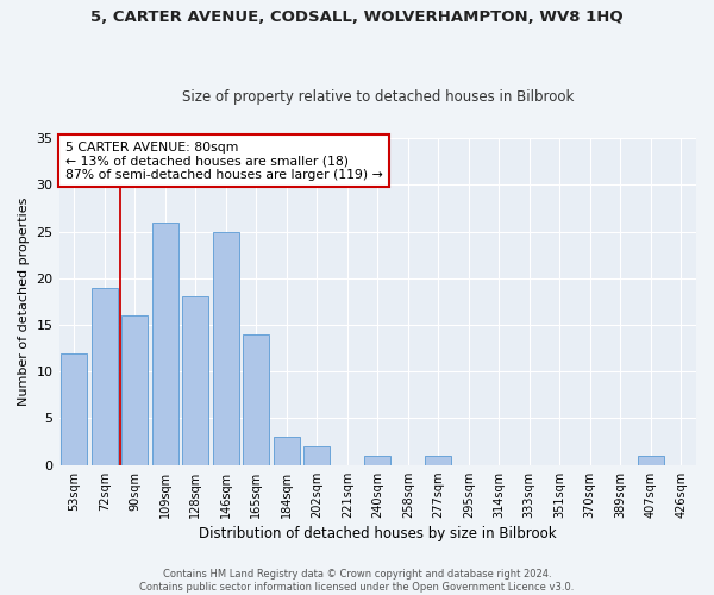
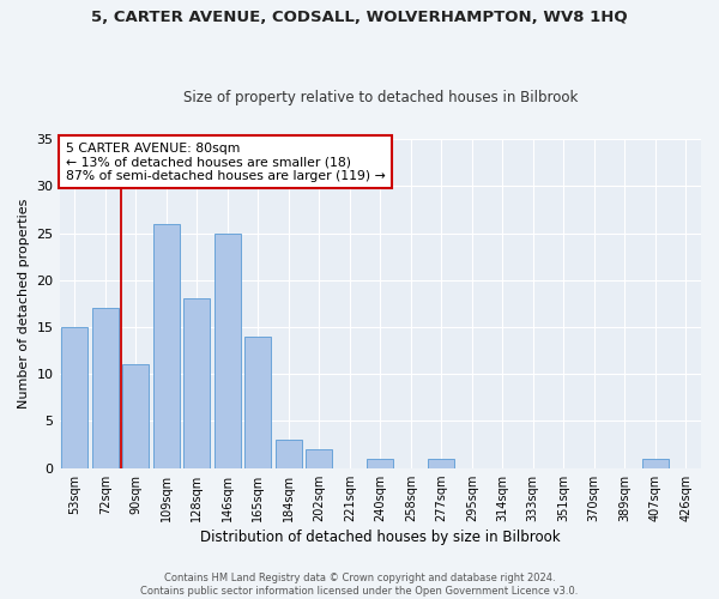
53sqm: 12 -> 15
72sqm: 19 -> 17
90sqm: 16 -> 11
